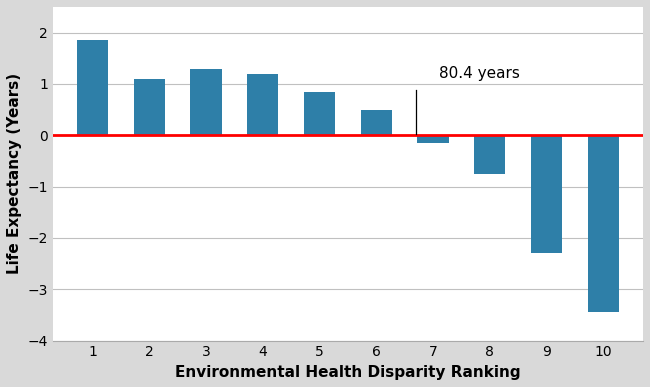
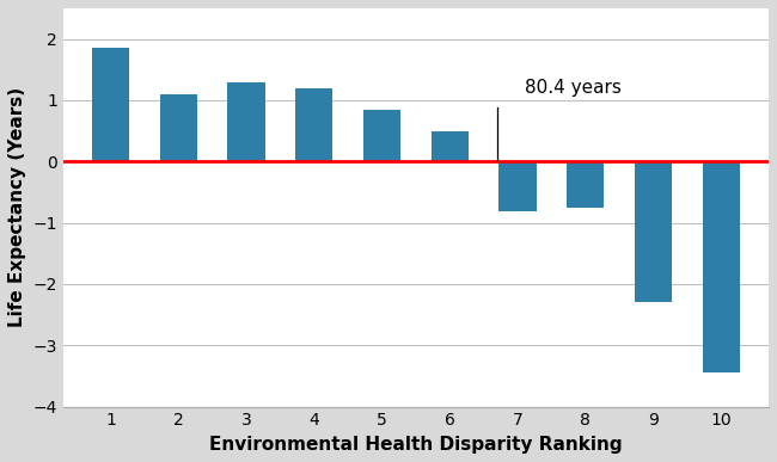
7: -0.15 -> -0.82
